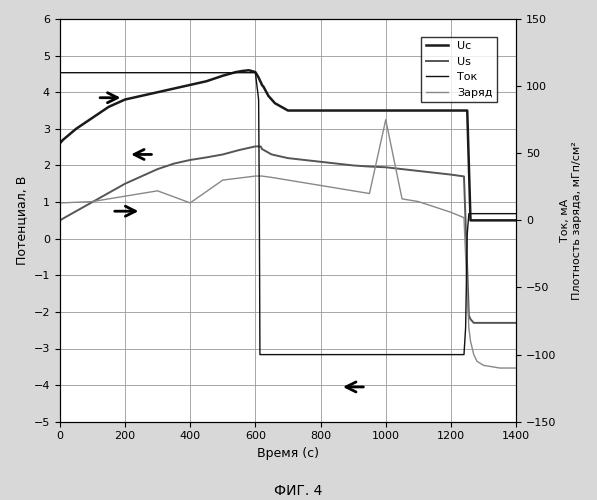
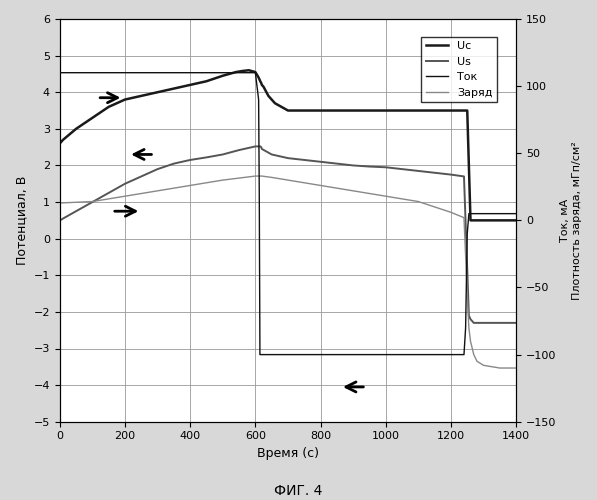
Заряд/400: 13 -> 26
Заряд/1000: 75 -> 18
